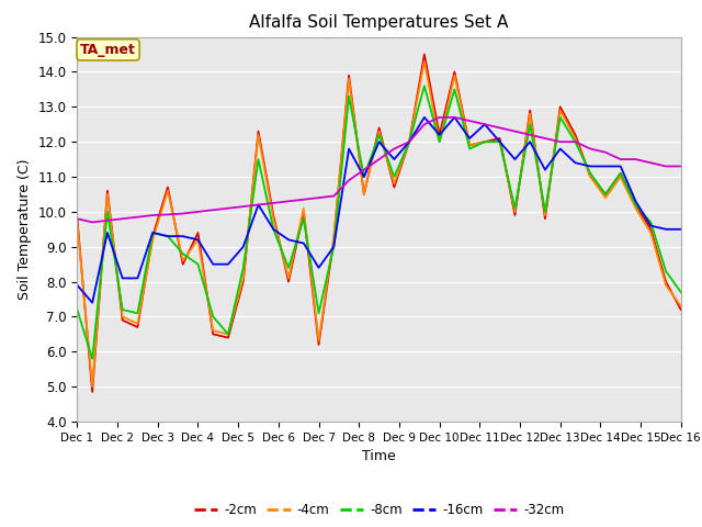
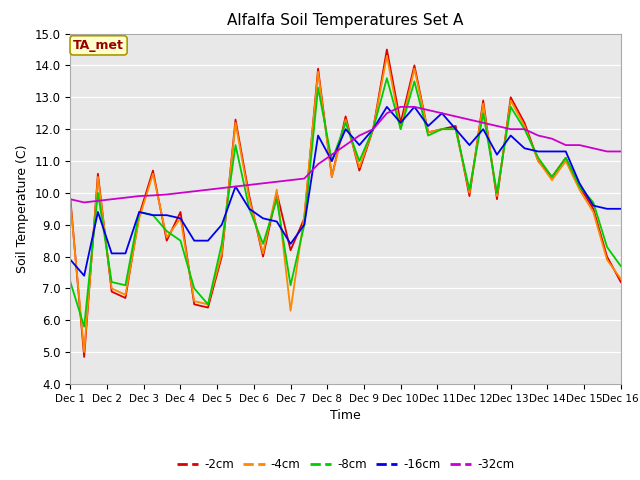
-2cm/Dec 7: 6.20 -> 8.20
